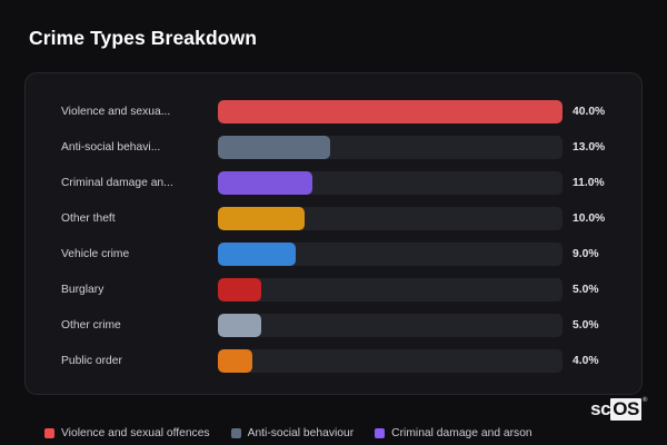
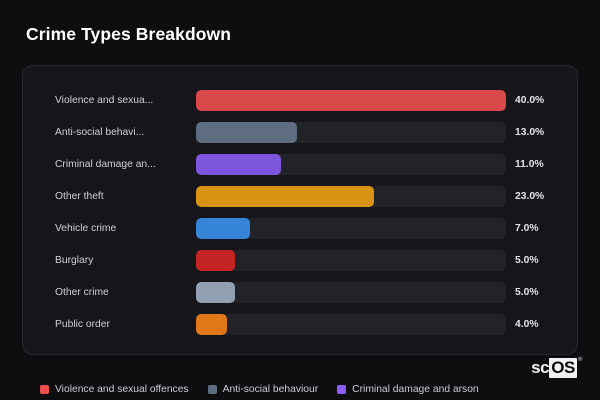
Other theft: 10.0% -> 23.0%
Vehicle crime: 9.0% -> 7.0%
